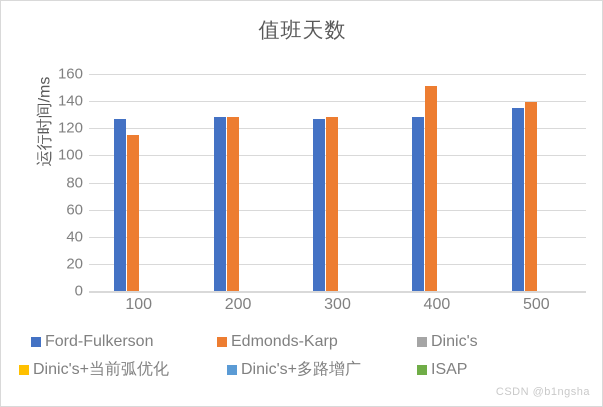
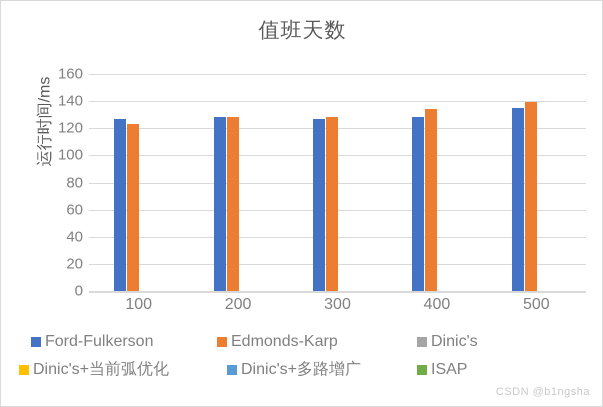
Edmonds-Karp/100: 115 -> 123
Edmonds-Karp/400: 151 -> 134
